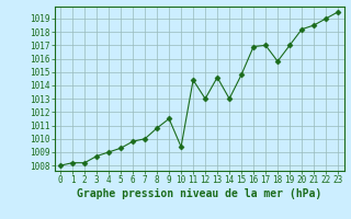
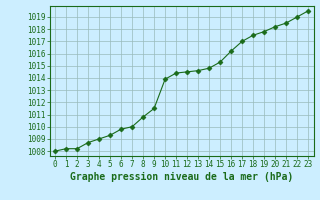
10: 1009.4 -> 1013.9
12: 1013.0 -> 1014.5
14: 1013.0 -> 1014.8
15: 1014.8 -> 1015.3
16: 1016.9 -> 1016.2
18: 1015.8 -> 1017.5
19: 1017.0 -> 1017.8
